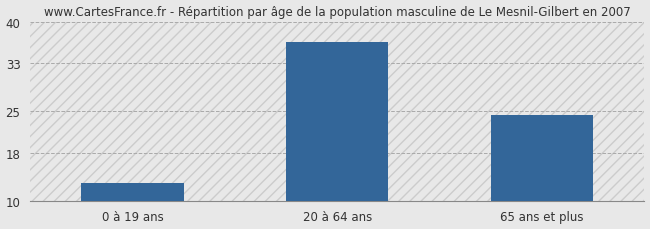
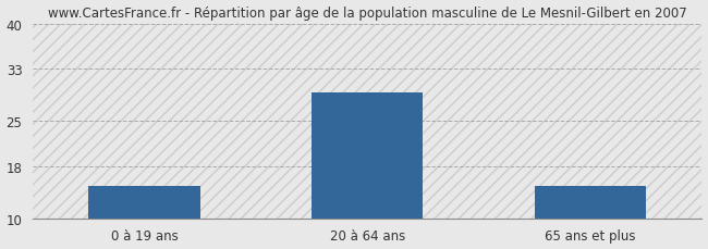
0 à 19 ans: 13.0 -> 15.0
20 à 64 ans: 36.5 -> 29.4
65 ans et plus: 24.3 -> 15.0
